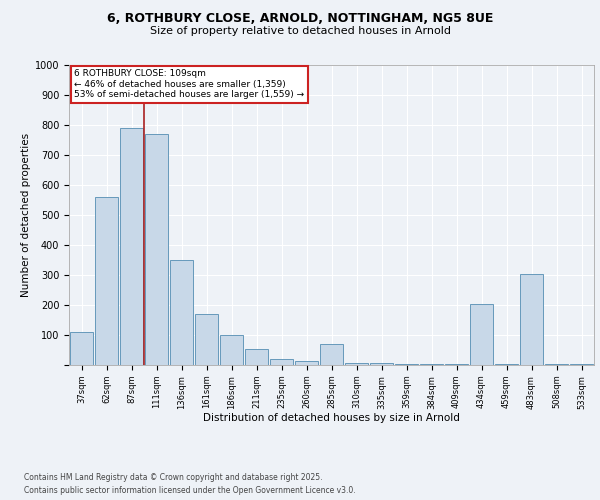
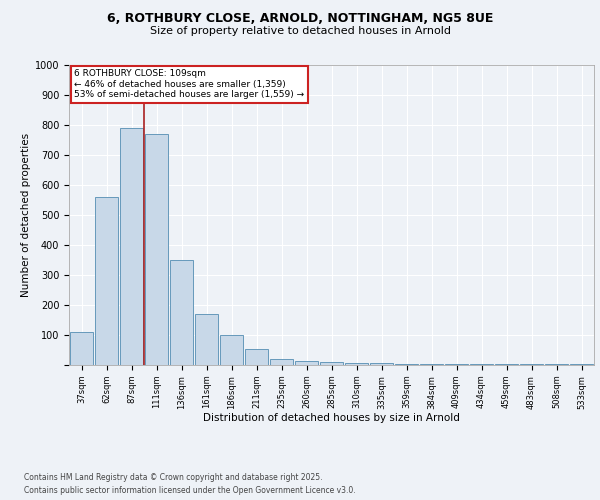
285sqm: 70 -> 10
434sqm: 205 -> 3
483sqm: 305 -> 3
